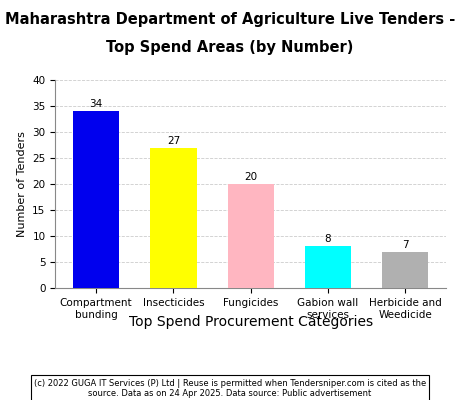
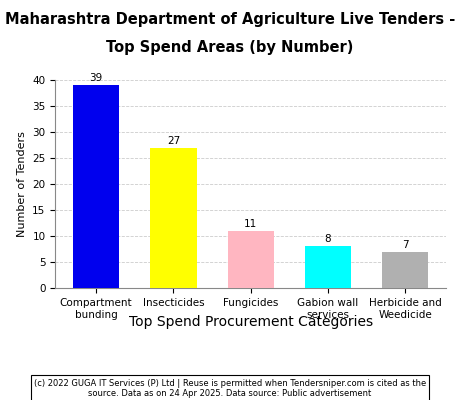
Compartment bunding: 34 -> 39
Fungicides: 20 -> 11
